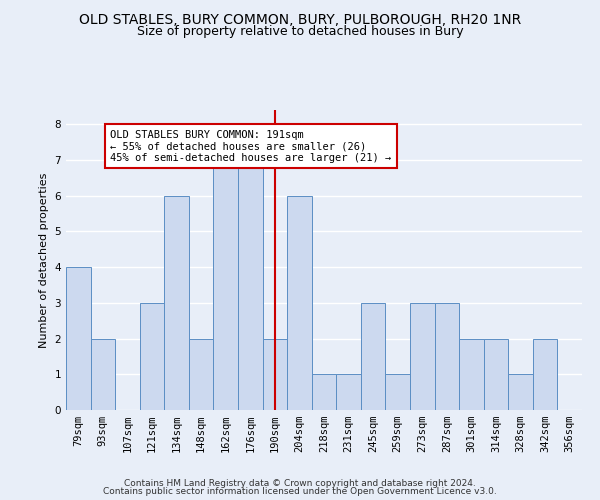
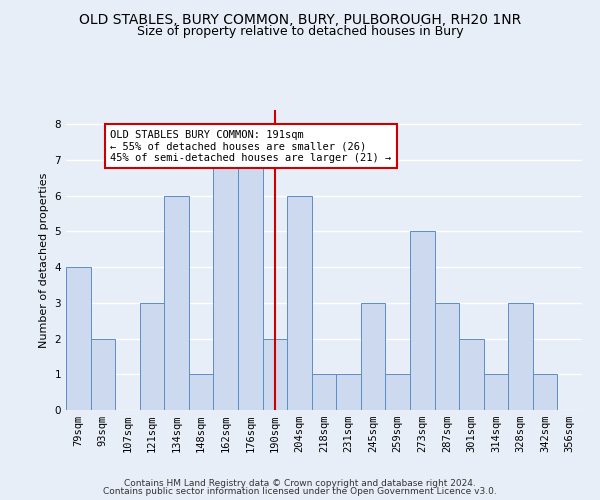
148sqm: 2 -> 1
273sqm: 3 -> 5
314sqm: 2 -> 1
328sqm: 1 -> 3
342sqm: 2 -> 1
